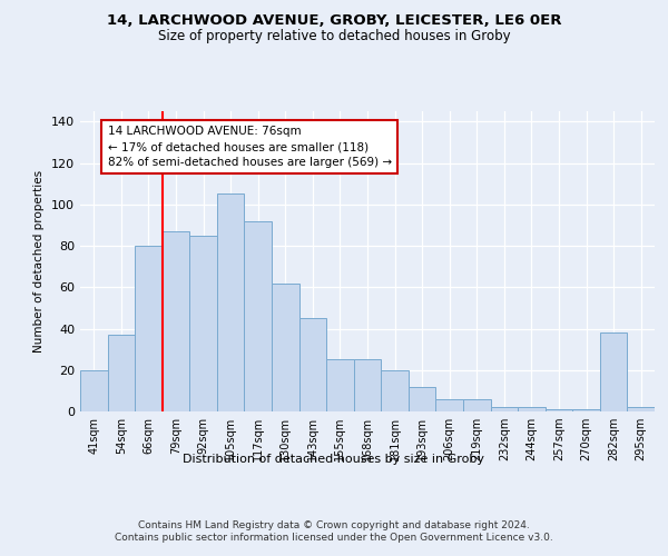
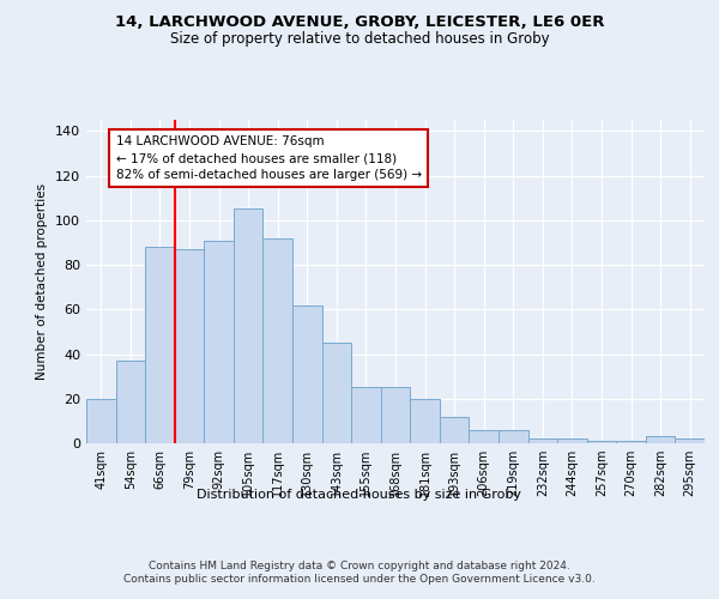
66sqm: 80 -> 88
92sqm: 85 -> 91
282sqm: 38 -> 3
